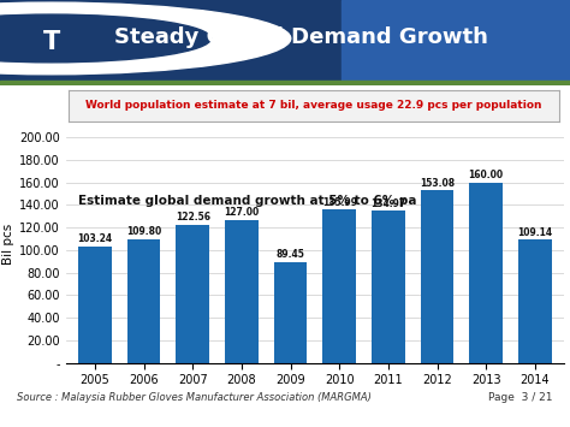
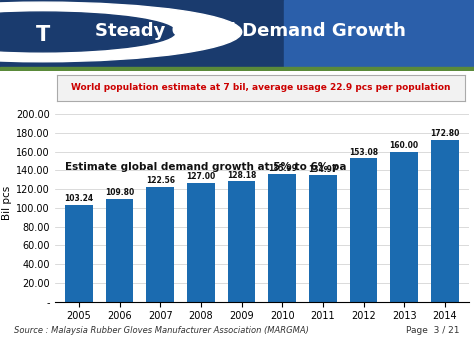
2009: 89.45 -> 128.18
2014: 109.14 -> 172.80
